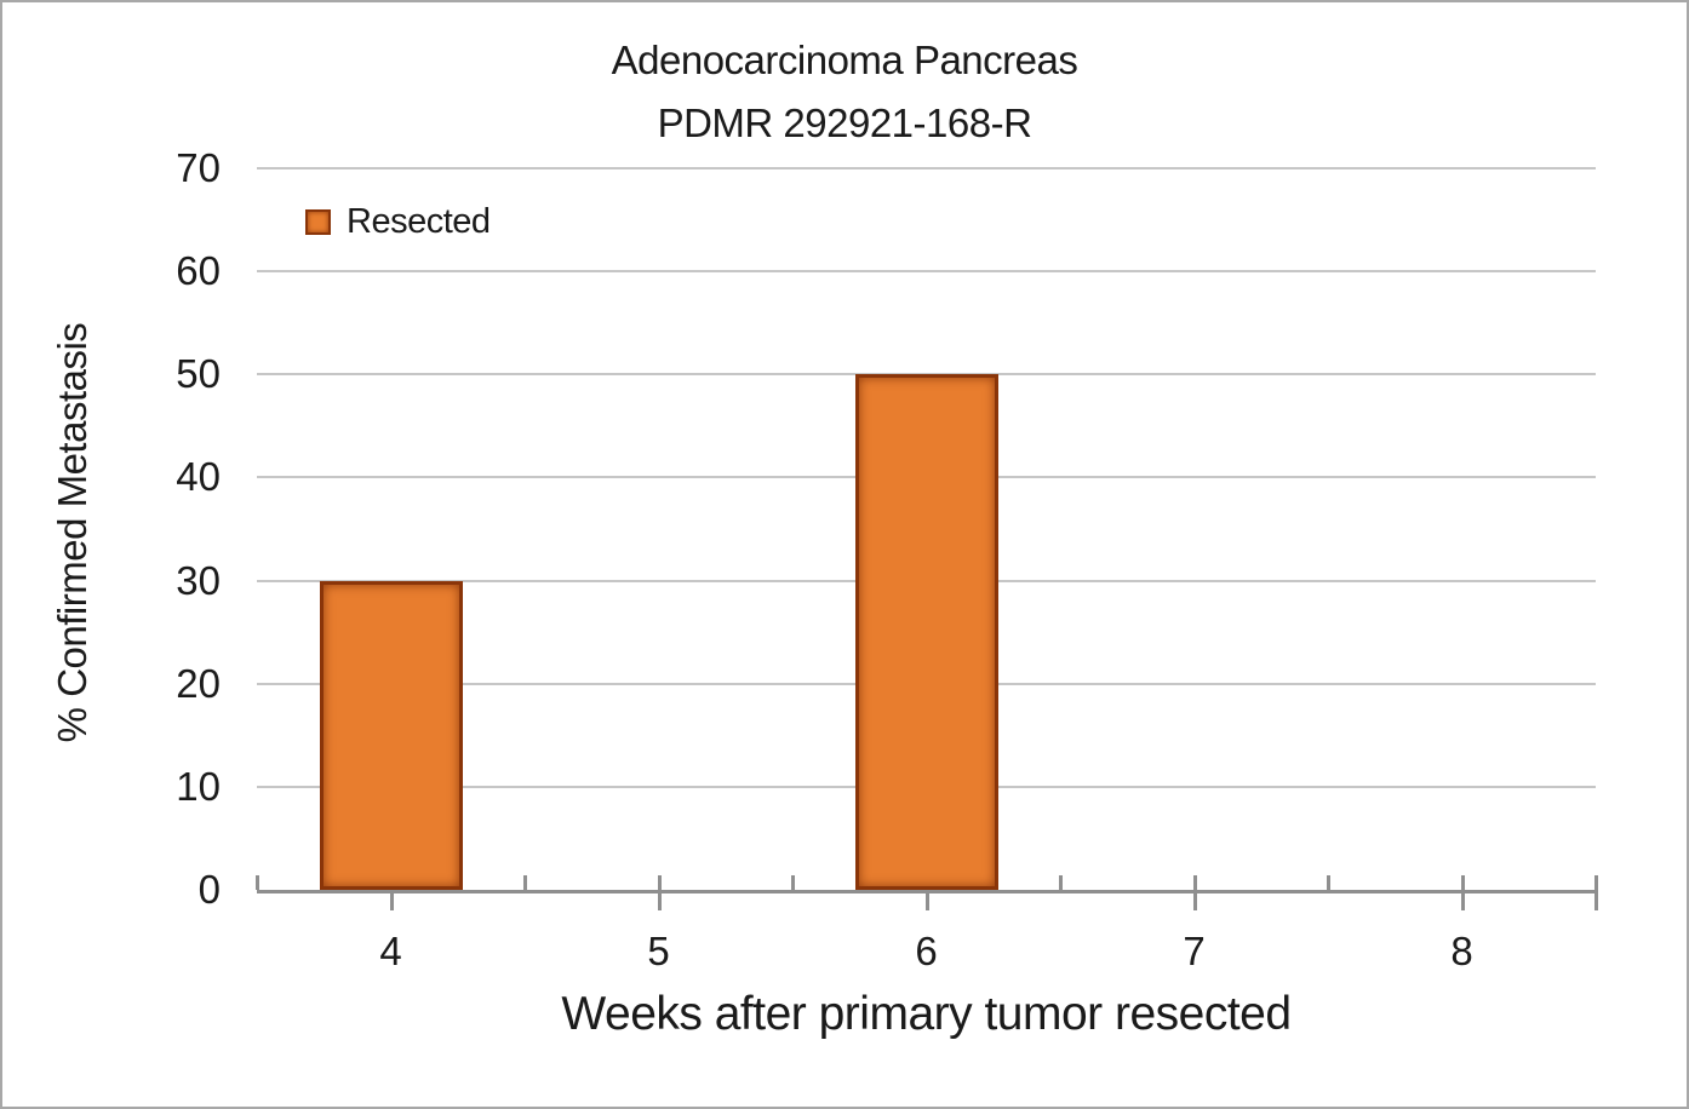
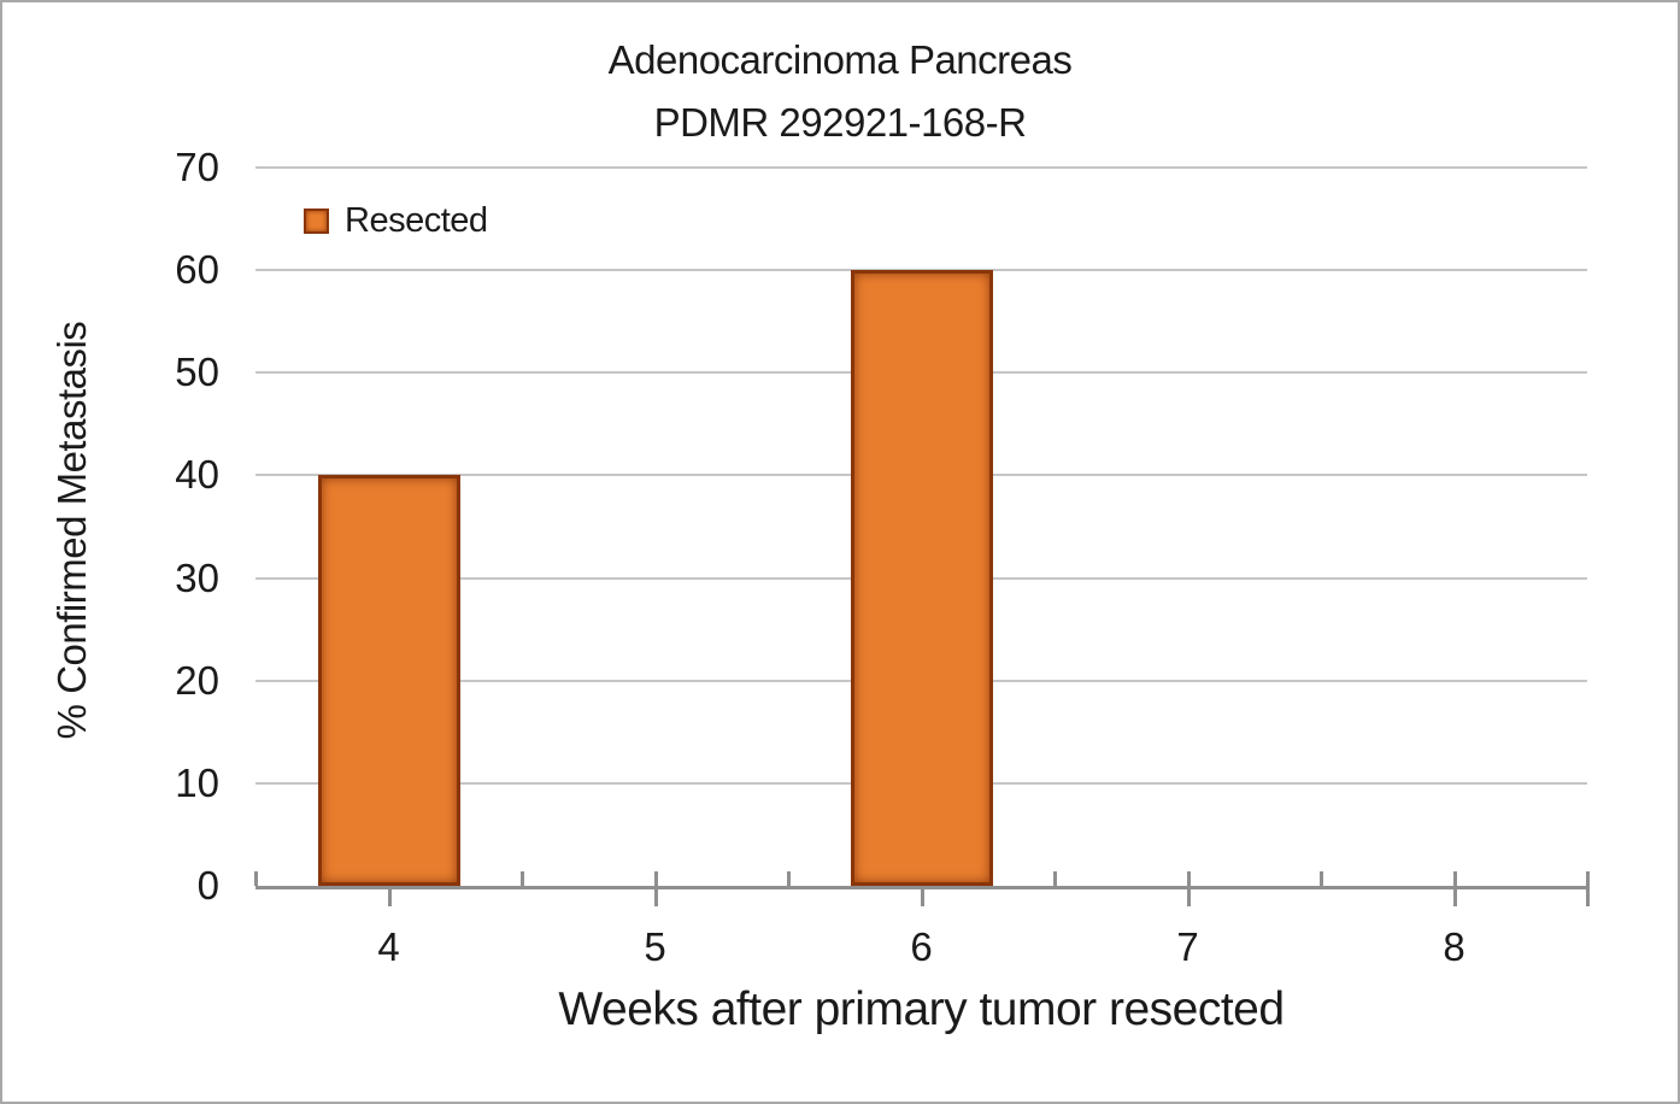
4: 30 -> 40
6: 50 -> 60
